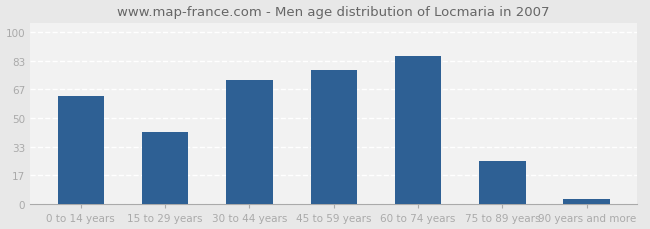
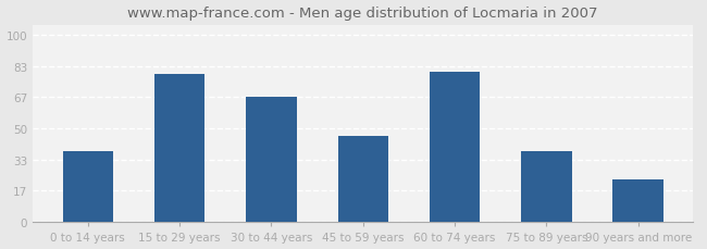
0 to 14 years: 63 -> 38
15 to 29 years: 42 -> 79
30 to 44 years: 72 -> 67
45 to 59 years: 78 -> 46
60 to 74 years: 86 -> 80
75 to 89 years: 25 -> 38
90 years and more: 3 -> 23
